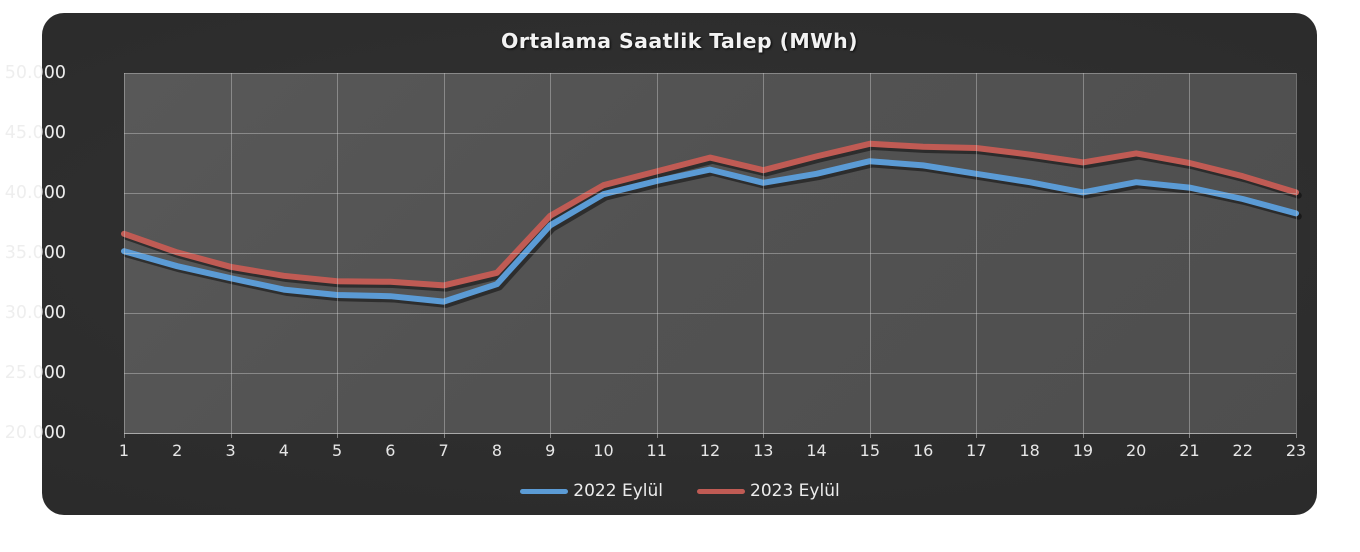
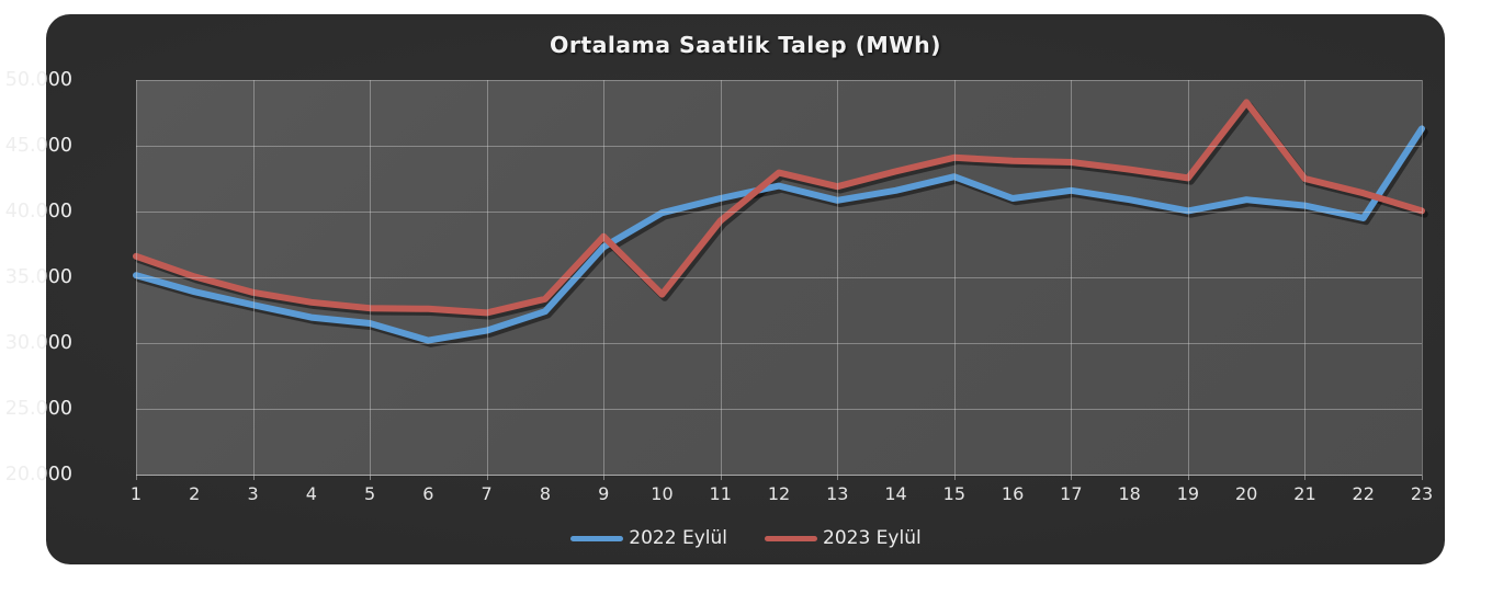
2022 Eylül/6: 31400 -> 30200
2023 Eylül/10: 40600 -> 33700
2023 Eylül/11: 41800 -> 39300
2022 Eylül/16: 42300 -> 41000
2023 Eylül/20: 43300 -> 48300
2022 Eylül/23: 38300 -> 46300
